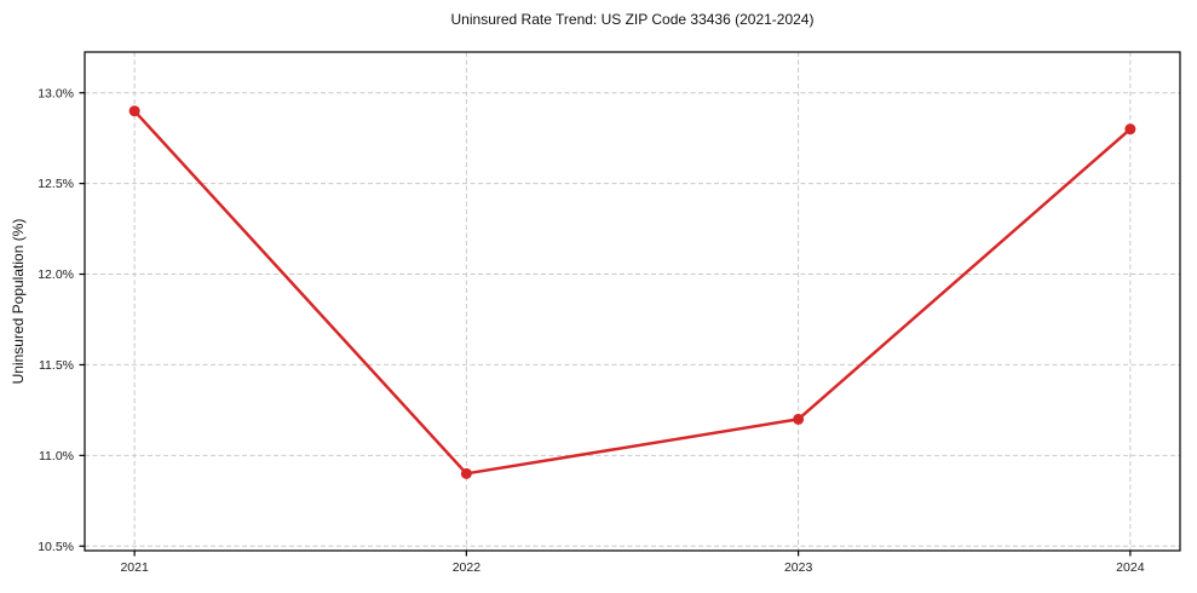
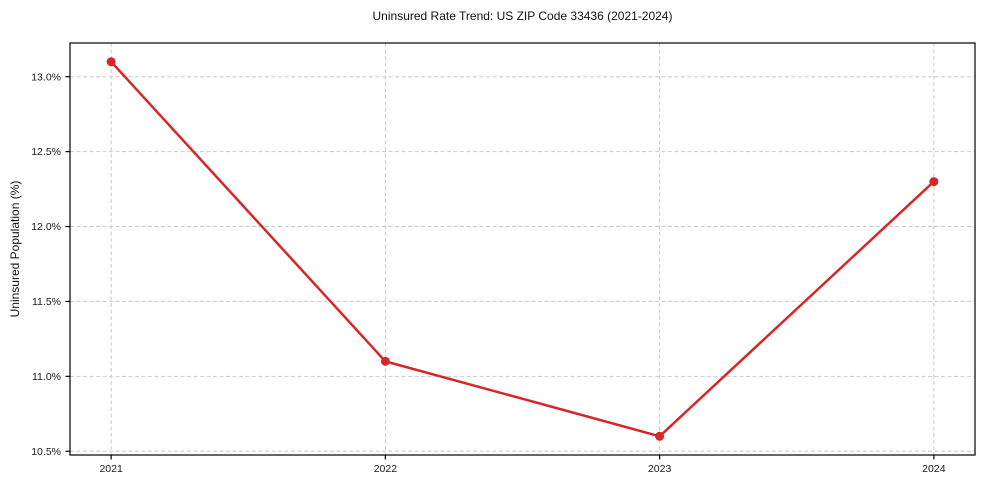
2021: 12.9% -> 13.1%
2022: 10.9% -> 11.1%
2023: 11.2% -> 10.6%
2024: 12.8% -> 12.3%
